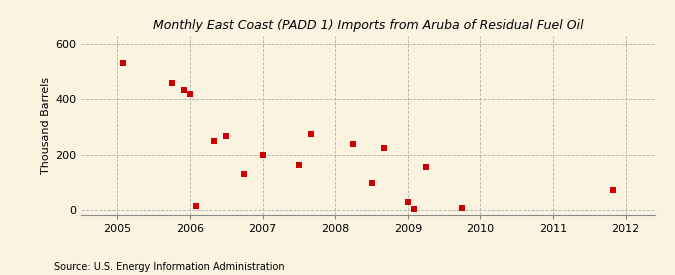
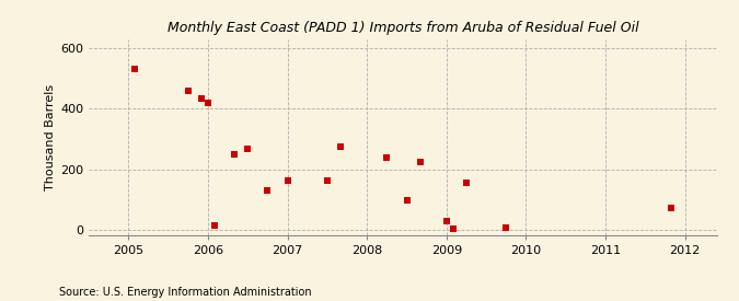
2007: 200 -> 165
